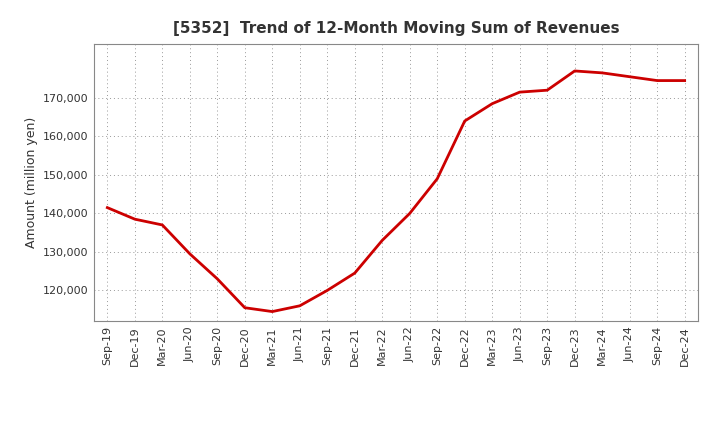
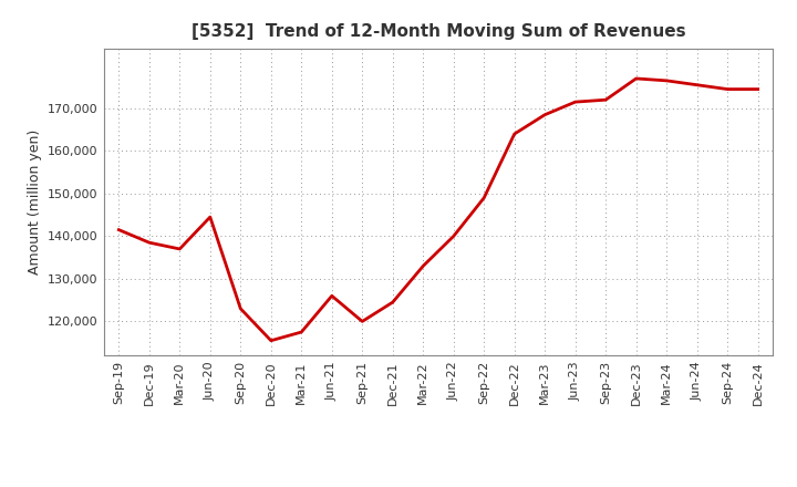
Jun-20: 129,500 -> 144,500
Mar-21: 114,500 -> 117,500
Jun-21: 116,000 -> 126,000
